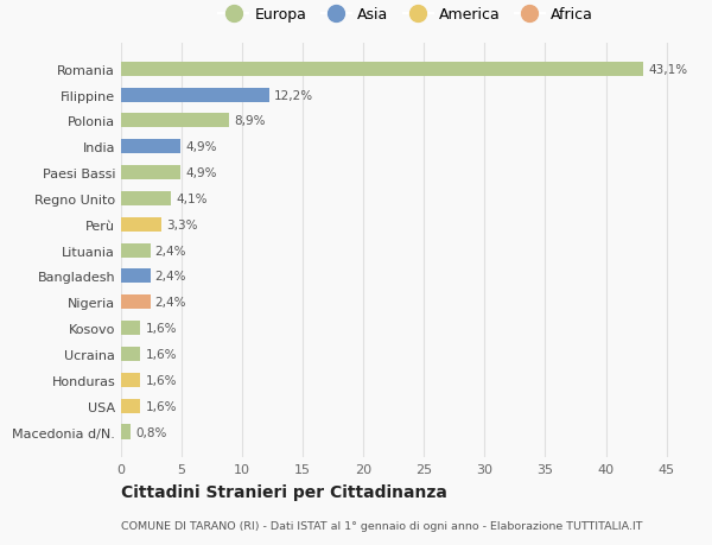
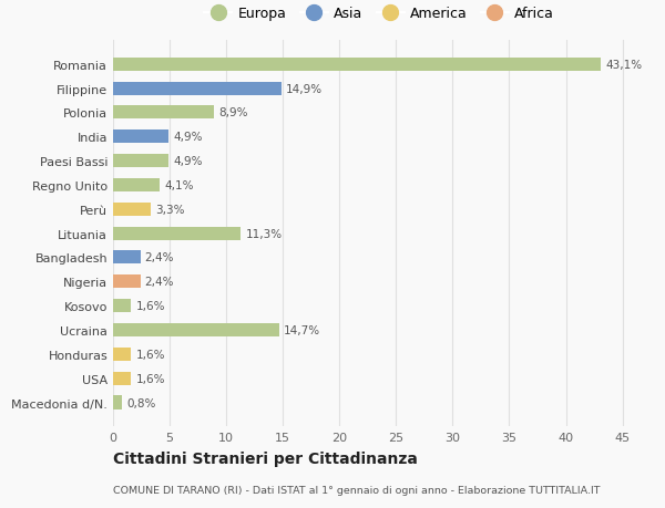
Filippine: 12,2% -> 14,9%
Lituania: 2,4% -> 11,3%
Ucraina: 1,6% -> 14,7%
